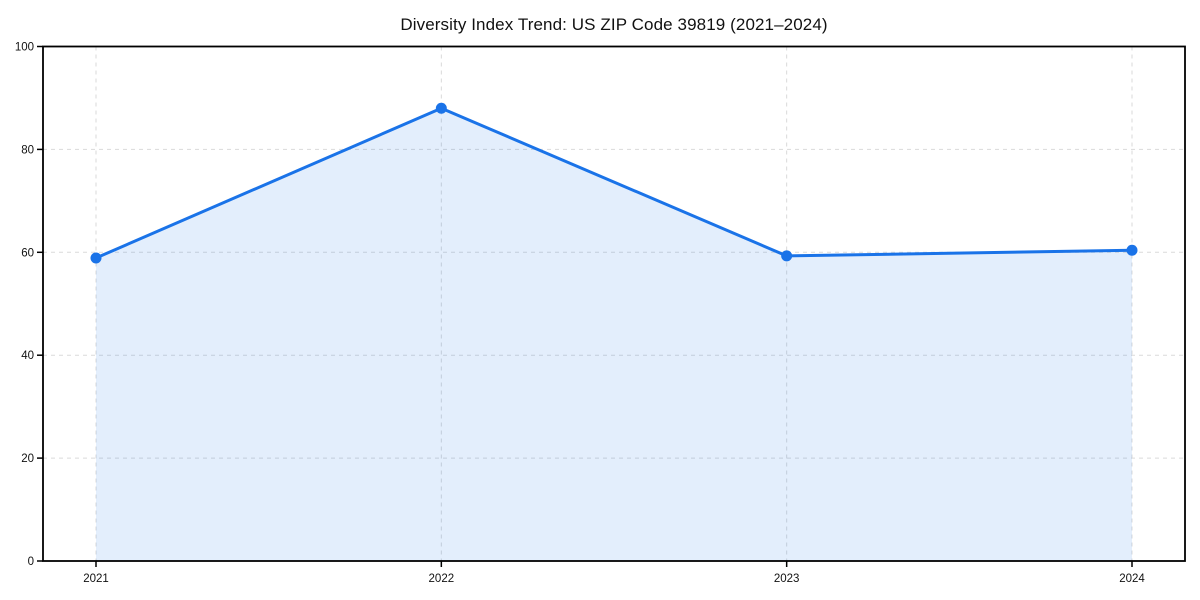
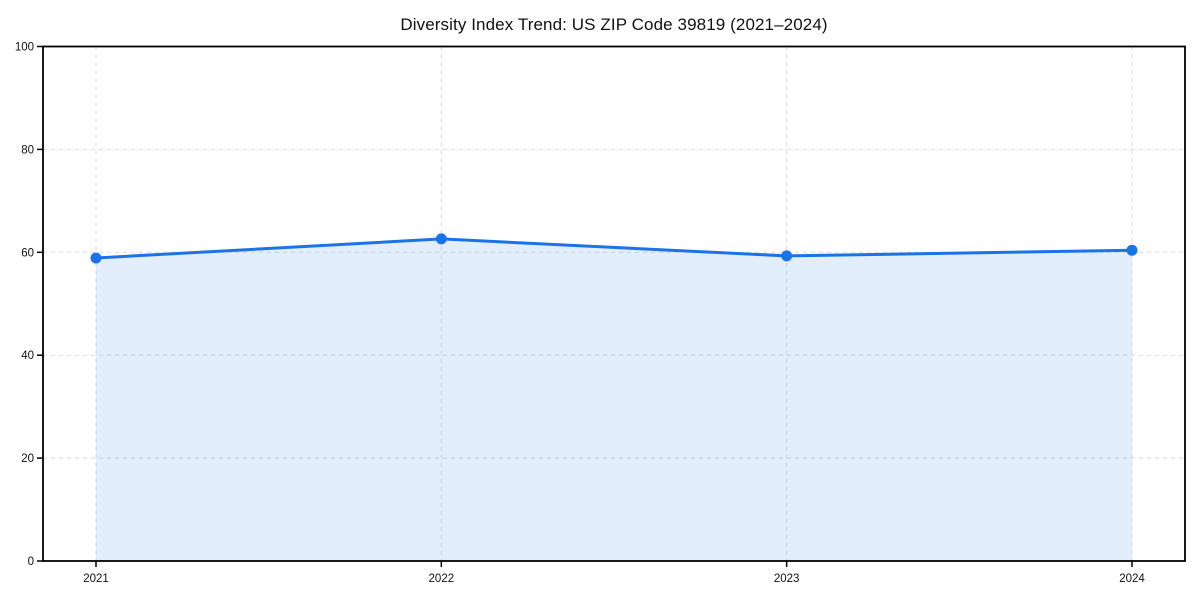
2022: 88 -> 63
